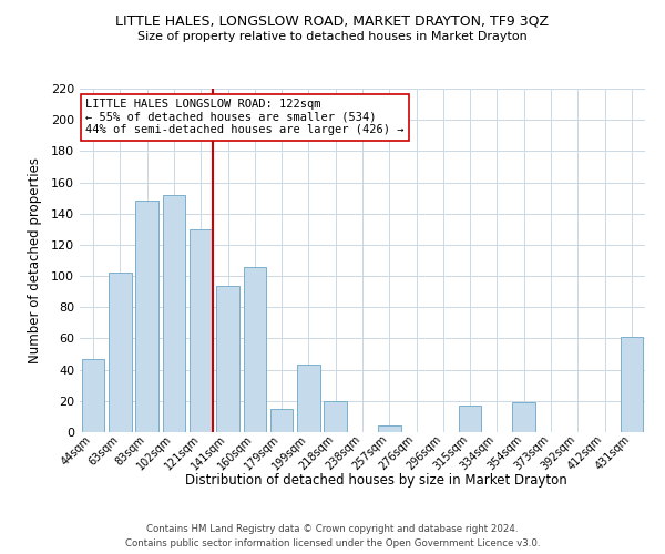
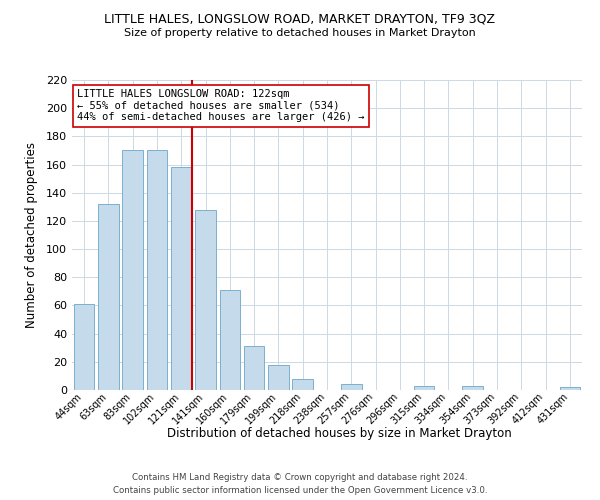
44sqm: 47 -> 61
63sqm: 102 -> 132
83sqm: 148 -> 170
102sqm: 152 -> 170
121sqm: 130 -> 158
141sqm: 94 -> 128
160sqm: 106 -> 71
179sqm: 15 -> 31
199sqm: 43 -> 18
218sqm: 20 -> 8
315sqm: 17 -> 3
354sqm: 19 -> 3
431sqm: 61 -> 2
